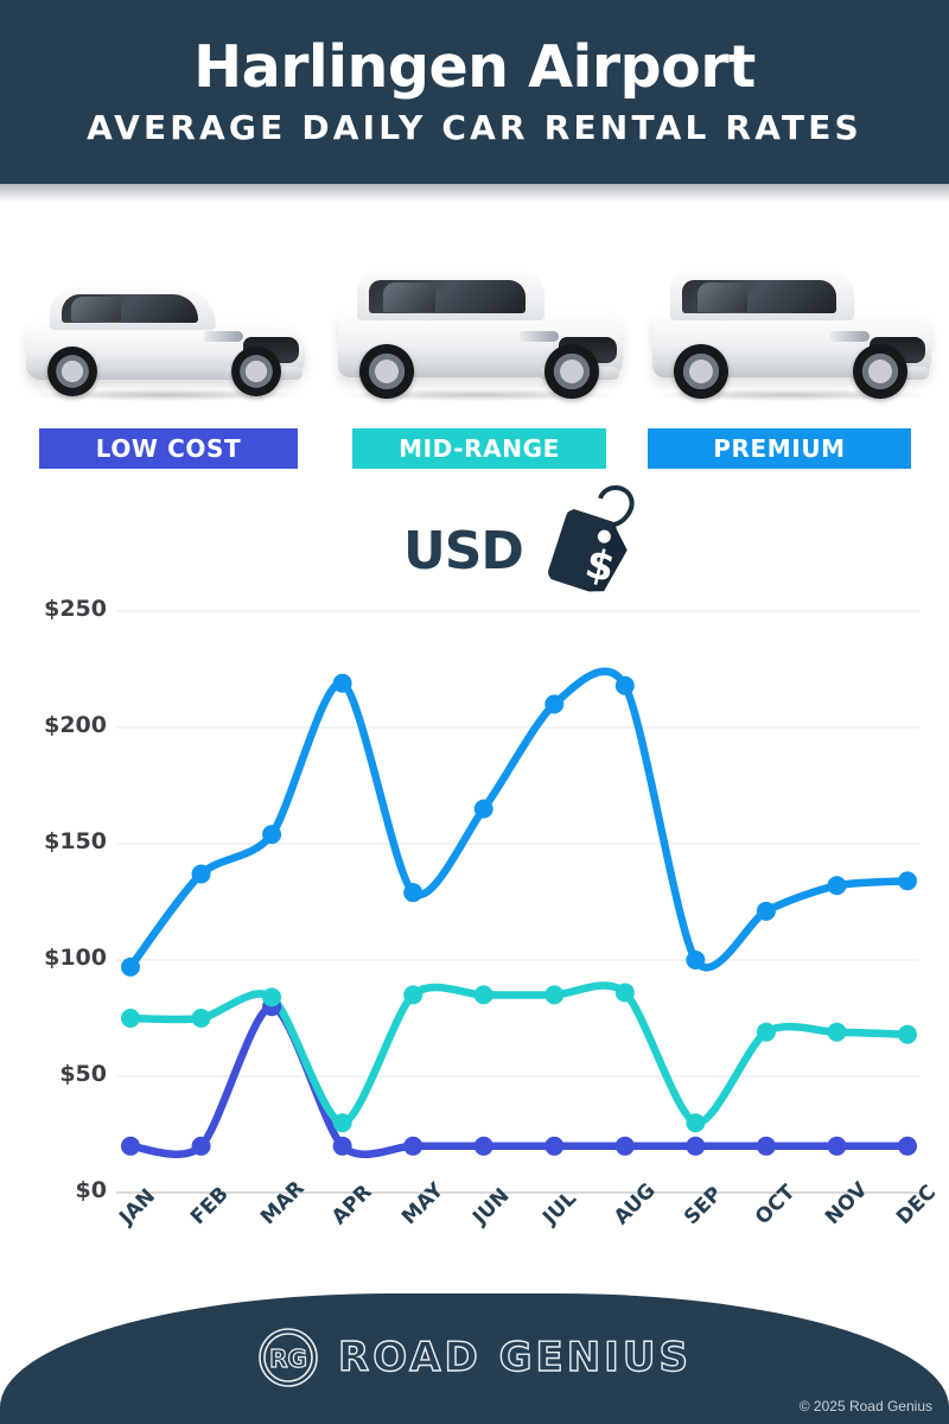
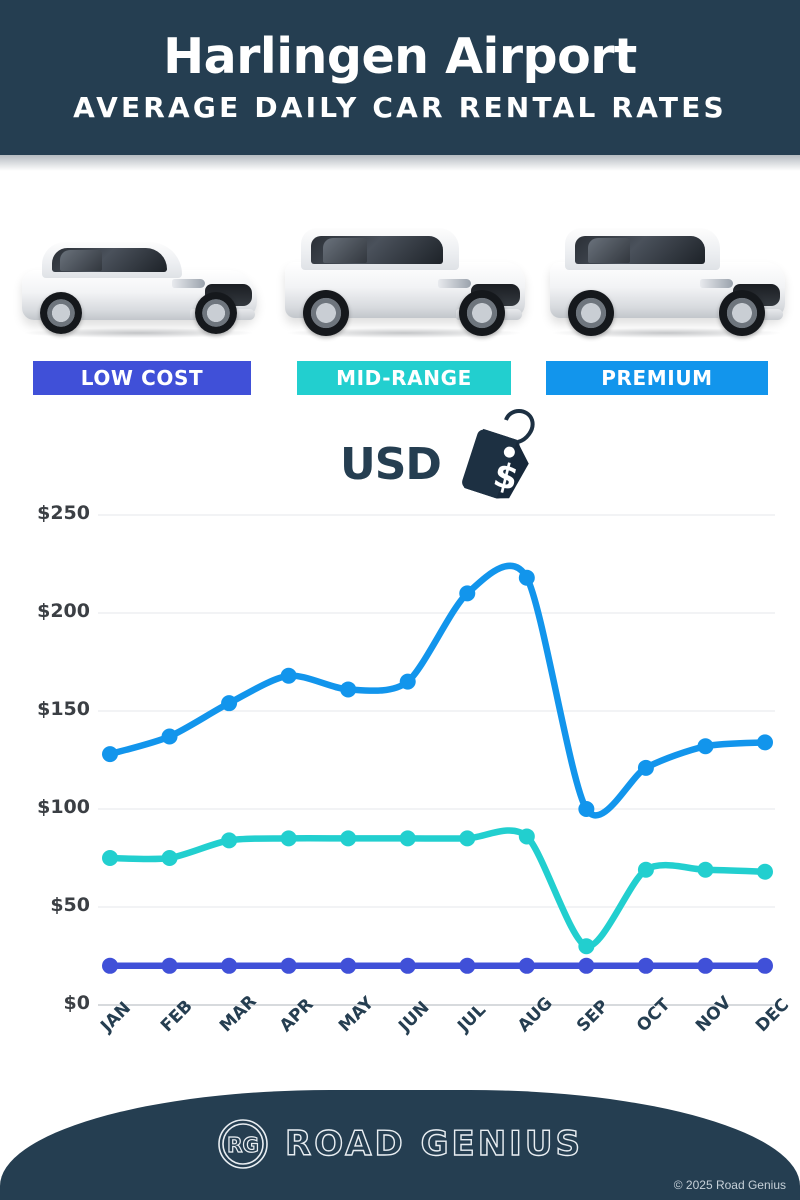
PREMIUM/JAN: $97 -> $128
LOW COST/MAR: $80 -> $20
MID-RANGE/APR: $30 -> $85
PREMIUM/APR: $219 -> $168
PREMIUM/MAY: $129 -> $161
